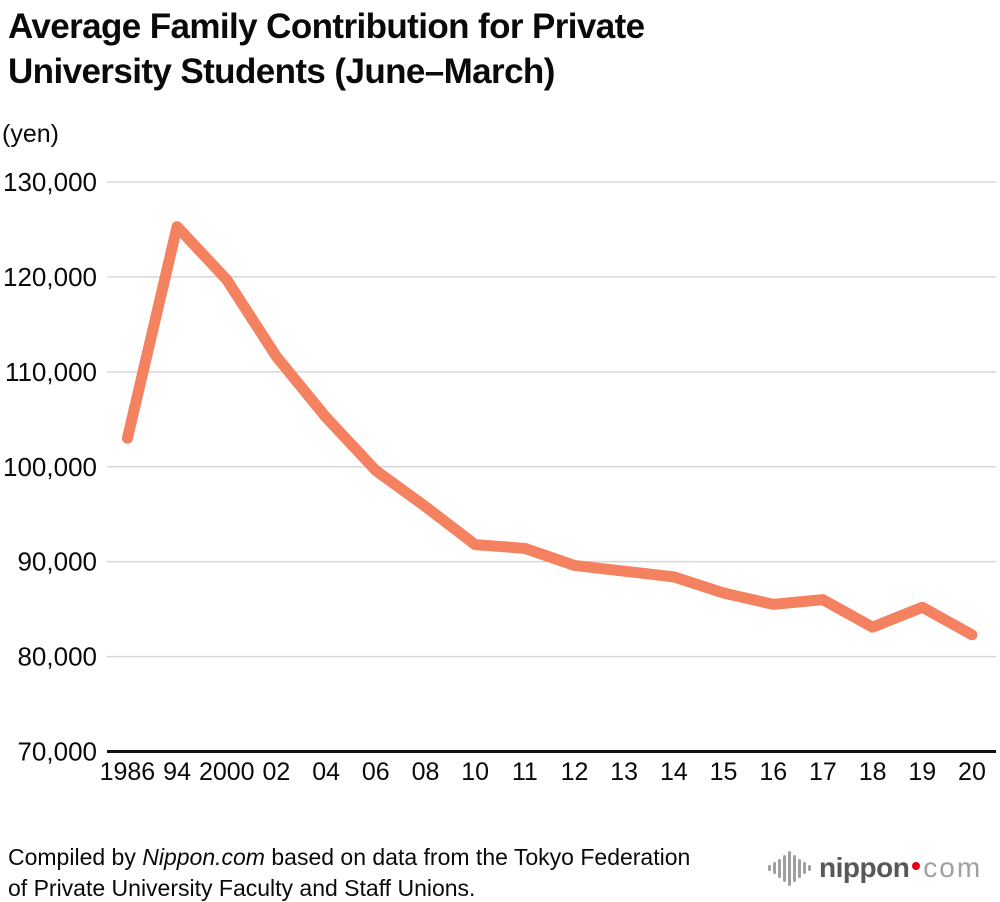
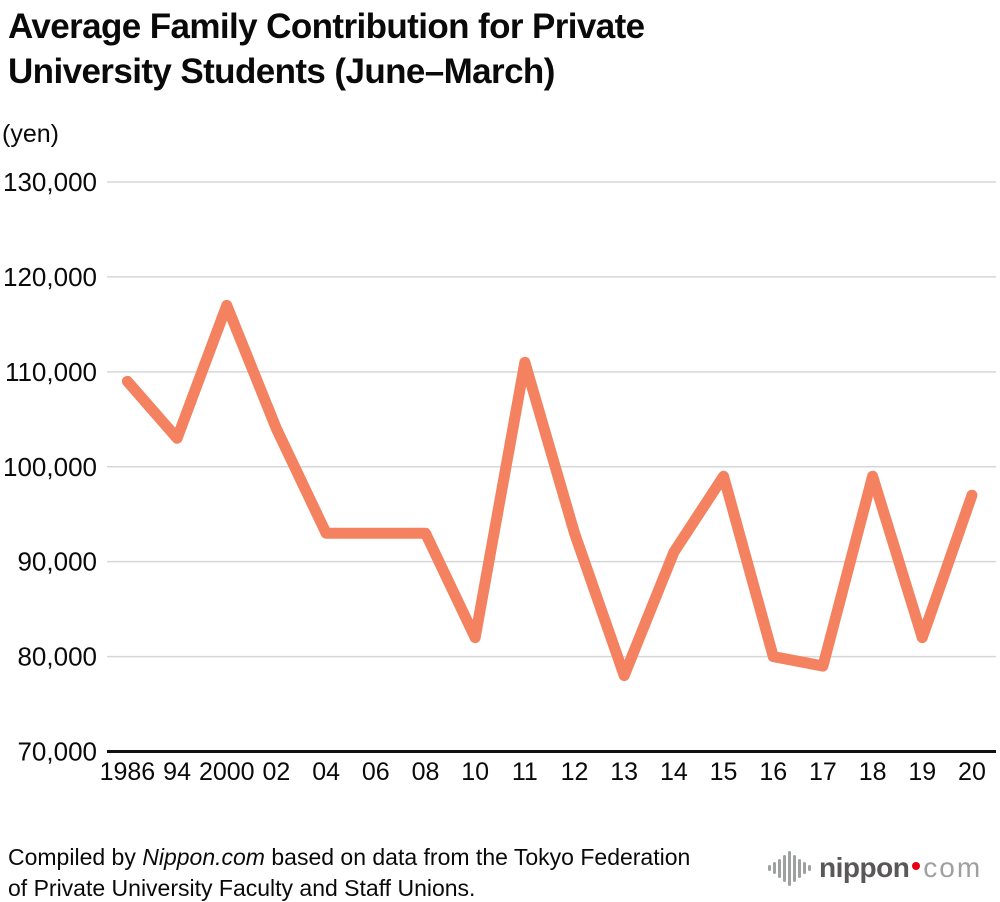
1986: 103000 -> 109000
94: 125000 -> 103000
2000: 120000 -> 117000
02: 112000 -> 104000
04: 105000 -> 93000
06: 100000 -> 93000
08: 96000 -> 93000
10: 92000 -> 82000
11: 91000 -> 111000
12: 90000 -> 93000
13: 89000 -> 78000
14: 88000 -> 91000
15: 87000 -> 99000
16: 86000 -> 80000
17: 86000 -> 79000
18: 83000 -> 99000
19: 85000 -> 82000
20: 82000 -> 97000
